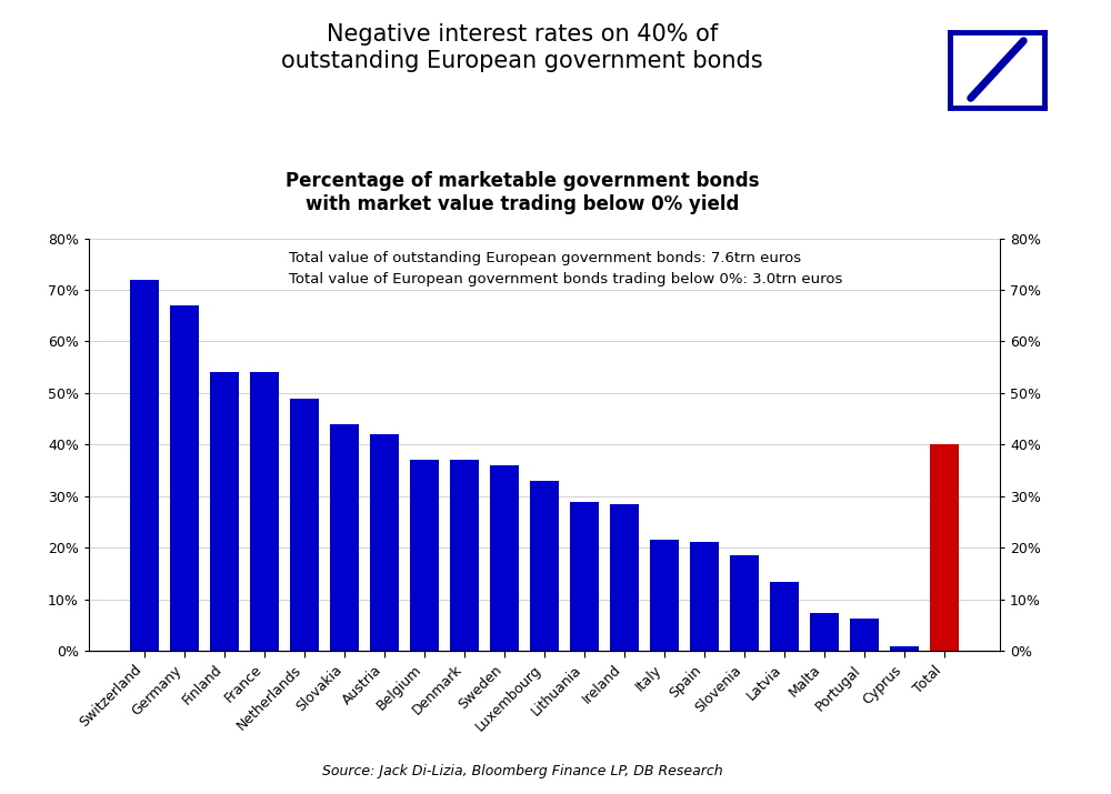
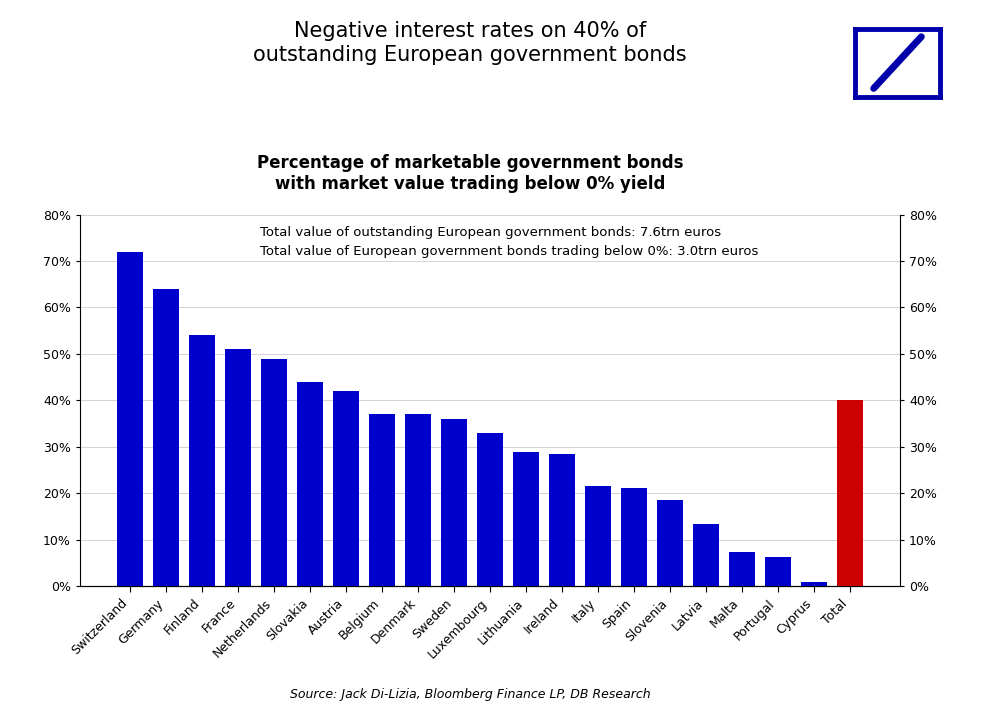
Germany: 67.0% -> 64.0%
France: 54.0% -> 51.0%
